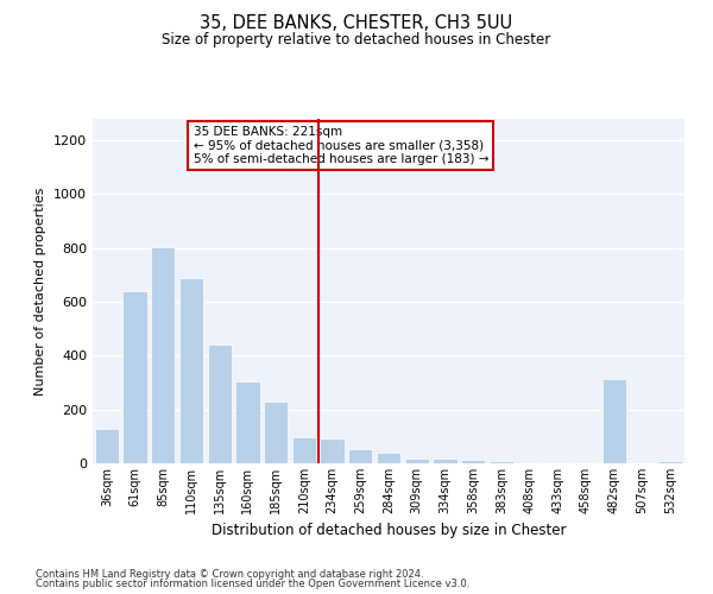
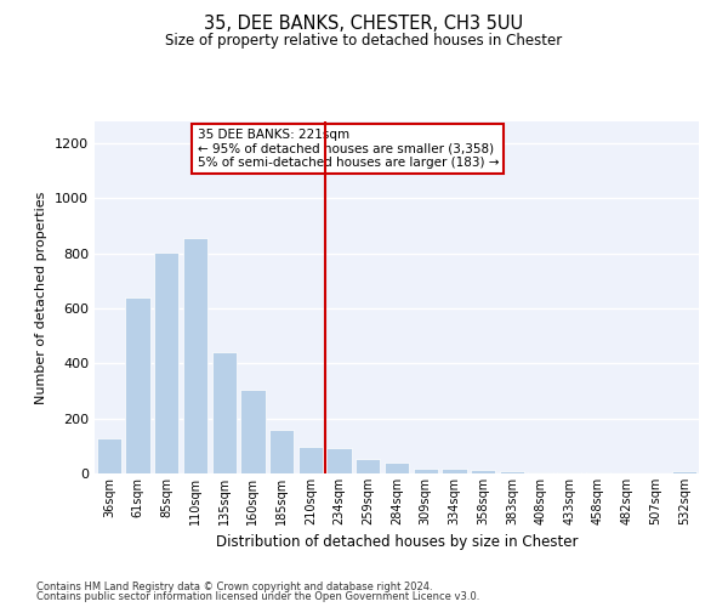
110sqm: 690 -> 855
185sqm: 230 -> 158
482sqm: 315 -> 2
